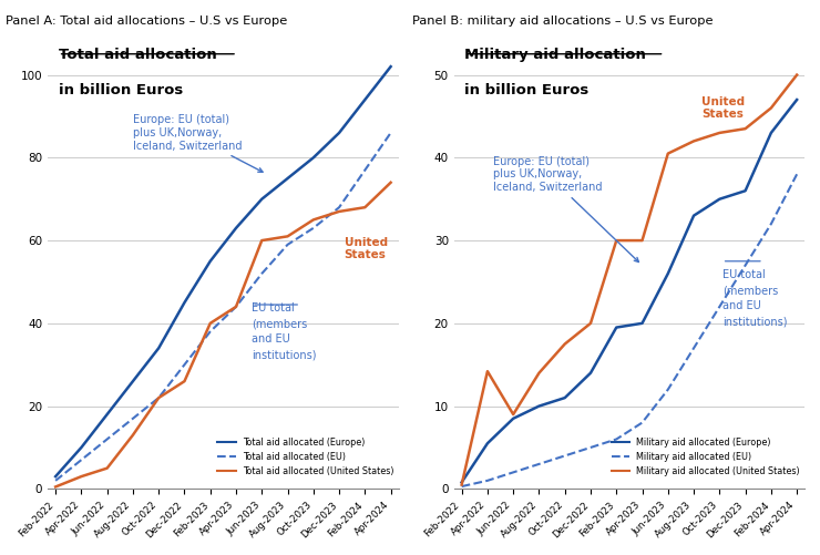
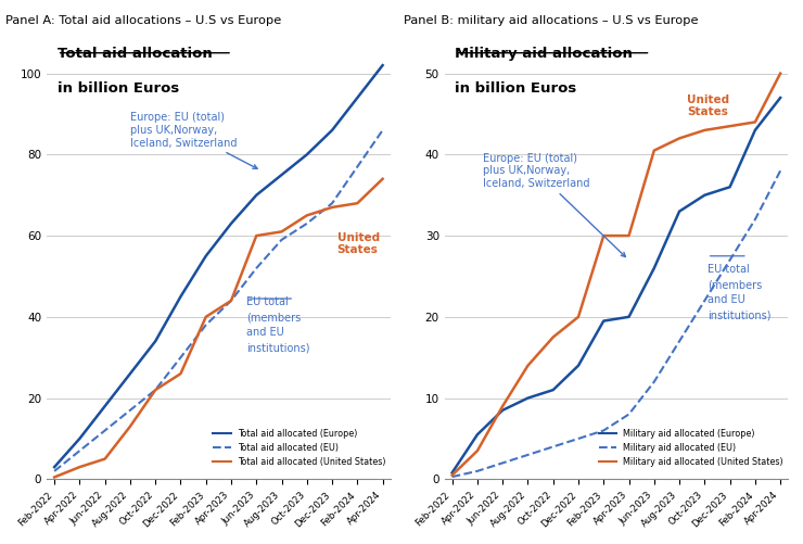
Panel B: military aid allocations – U.S vs Europe/Military aid allocated (United States)/Apr-2022: 14.2 -> 3.5
Panel B: military aid allocations – U.S vs Europe/Military aid allocated (United States)/Feb-2024: 46.0 -> 44.0
